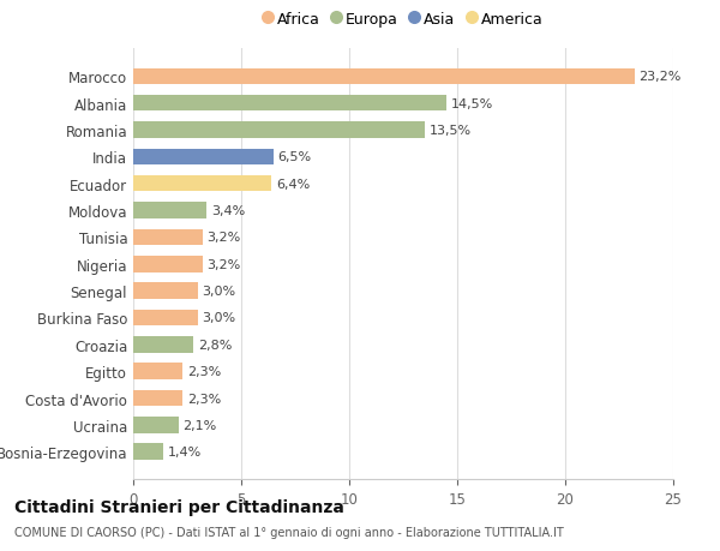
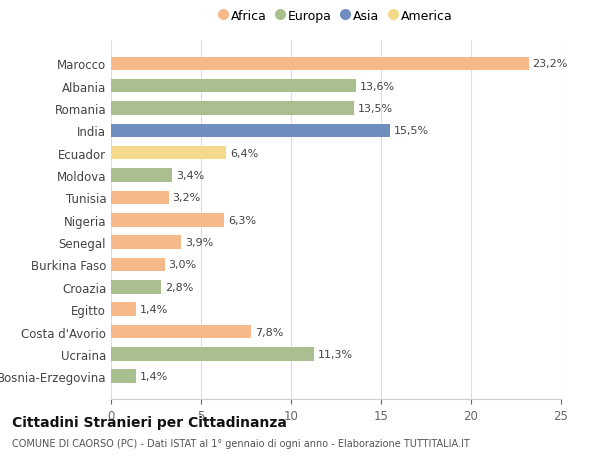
Albania: 14,5% -> 13,6%
India: 6,5% -> 15,5%
Nigeria: 3,2% -> 6,3%
Senegal: 3,0% -> 3,9%
Egitto: 2,3% -> 1,4%
Costa d'Avorio: 2,3% -> 7,8%
Ucraina: 2,1% -> 11,3%
